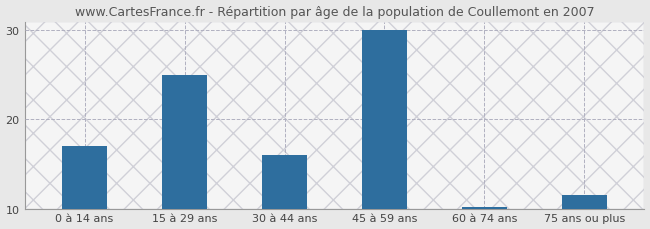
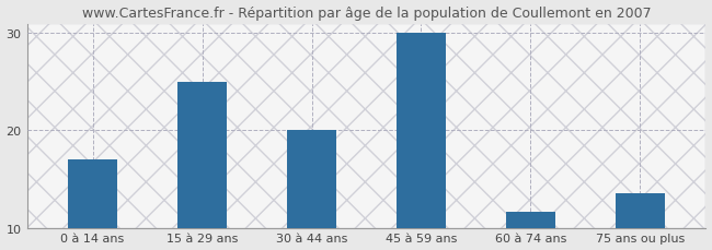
30 à 44 ans: 16.0 -> 20.0
60 à 74 ans: 10.2 -> 11.6
75 ans ou plus: 11.5 -> 13.6
